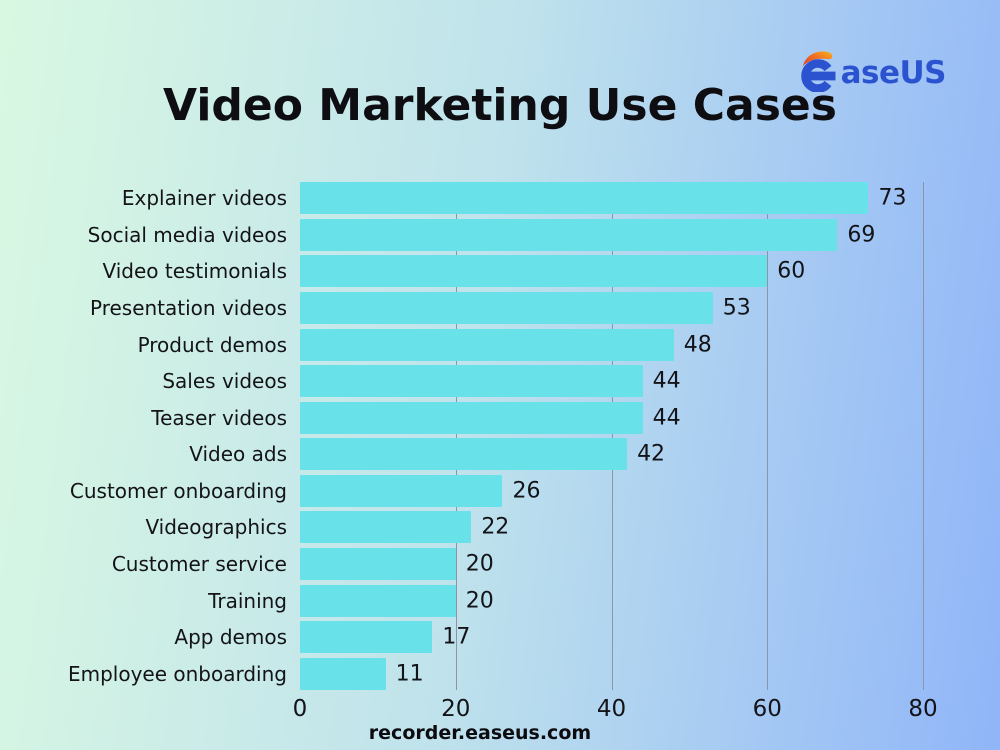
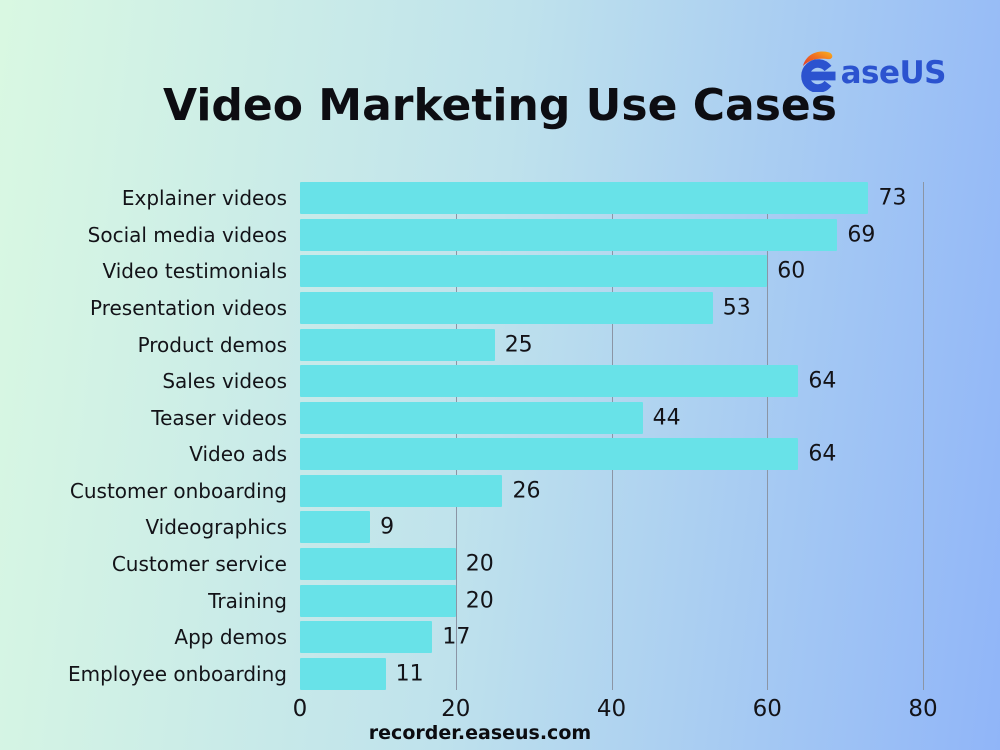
Product demos: 48 -> 25
Sales videos: 44 -> 64
Video ads: 42 -> 64
Videographics: 22 -> 9
